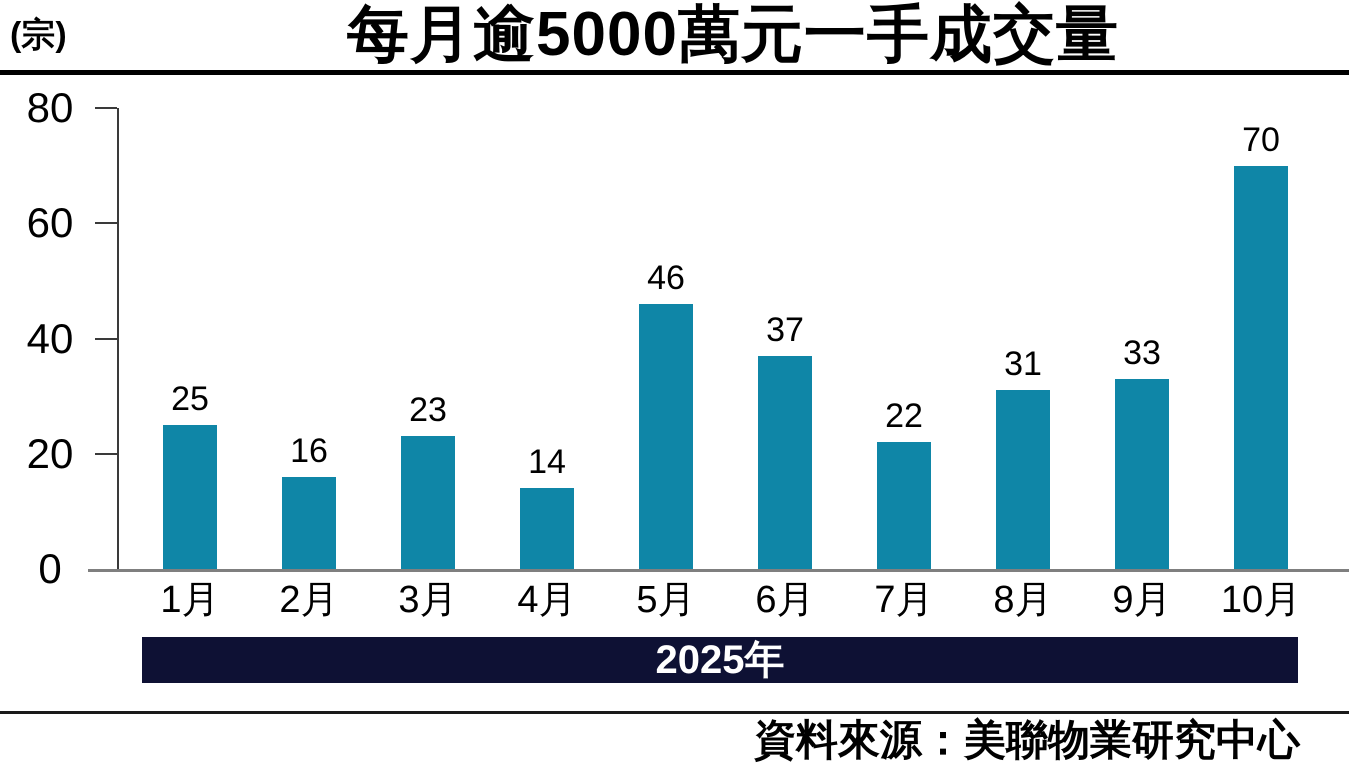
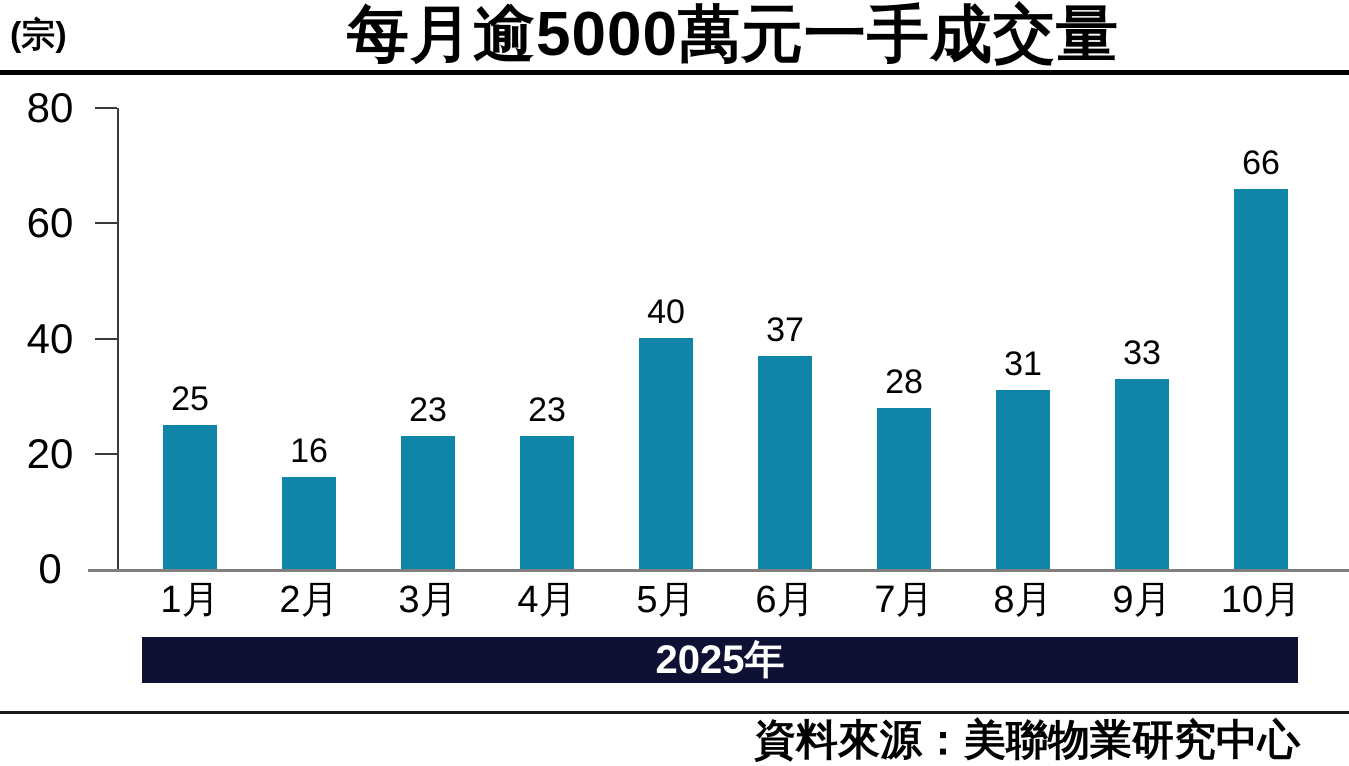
4月: 14 -> 23
5月: 46 -> 40
7月: 22 -> 28
10月: 70 -> 66
